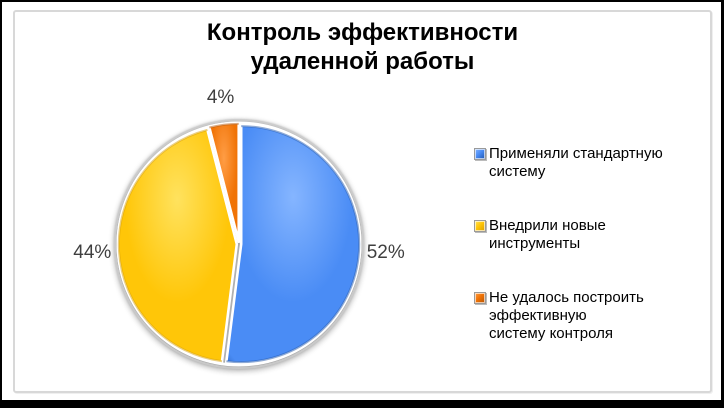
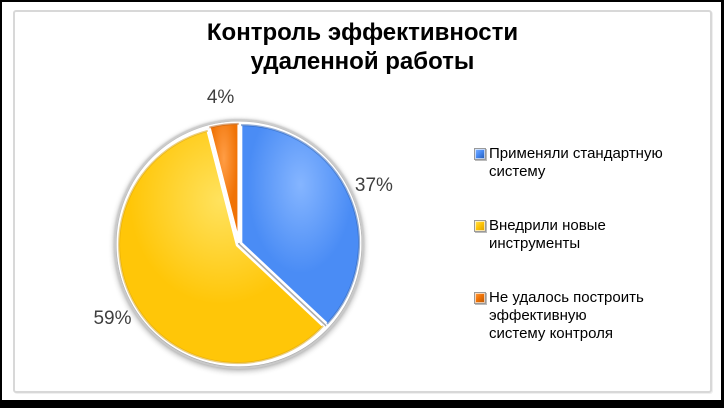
Применяли стандартную систему: 52% -> 37%
Внедрили новые инструменты: 44% -> 59%
